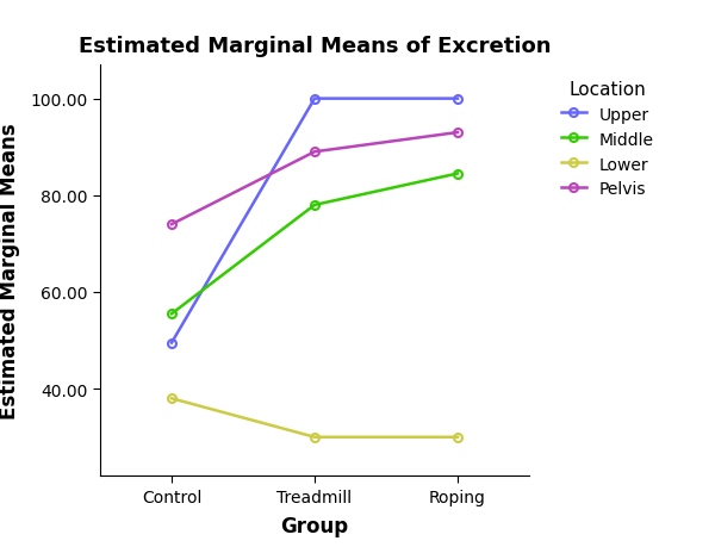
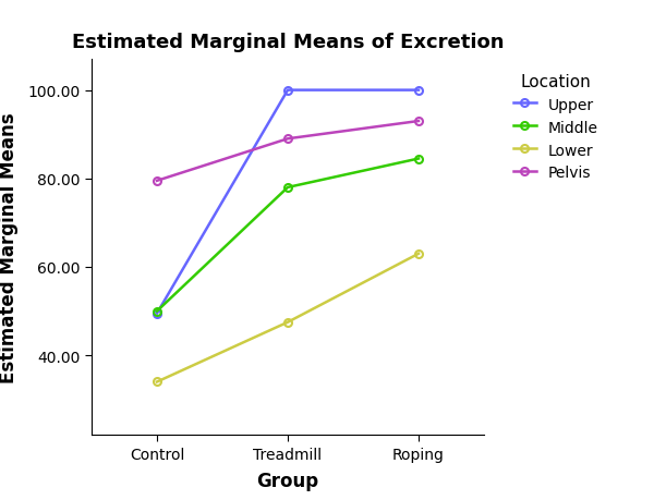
Middle/Control: 55.5 -> 50.0
Lower/Control: 38.0 -> 34.0
Pelvis/Control: 74.0 -> 79.5
Lower/Treadmill: 30.0 -> 47.5
Lower/Roping: 30.0 -> 63.0
